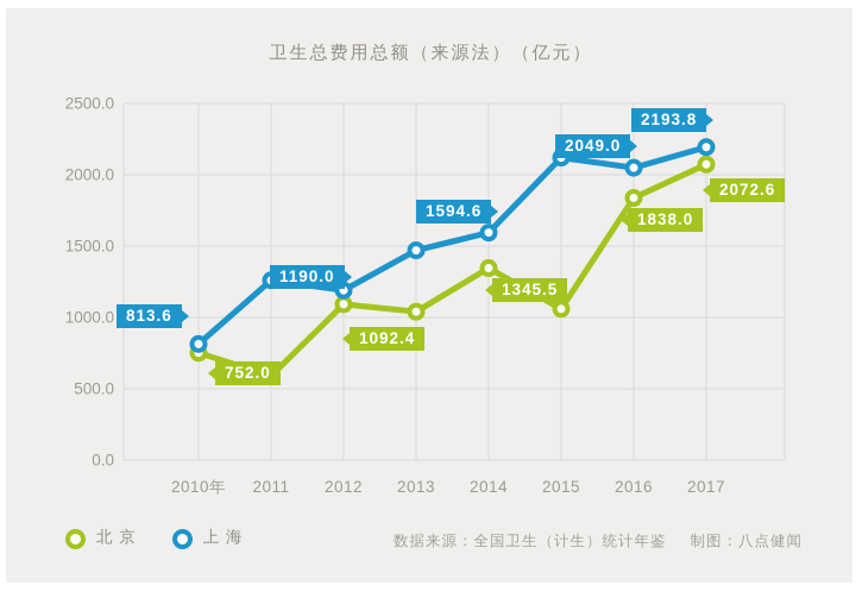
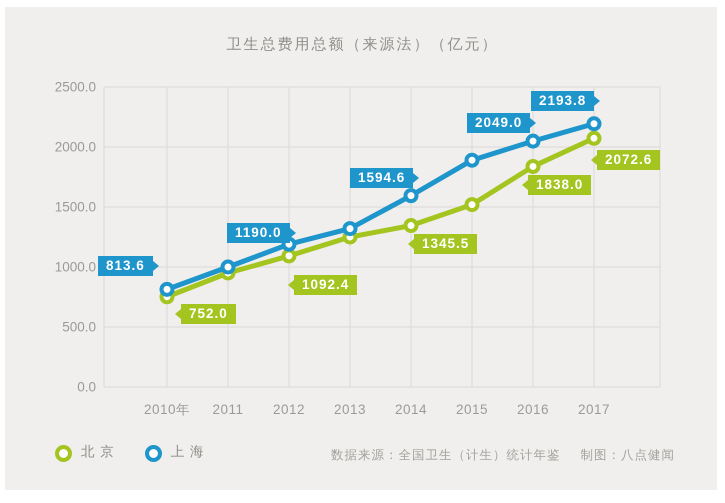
北京/2011: 590 -> 950
上海/2011: 1260 -> 1000
北京/2013: 1040 -> 1250
上海/2013: 1470 -> 1320
北京/2015: 1060 -> 1520
上海/2015: 2120 -> 1890
